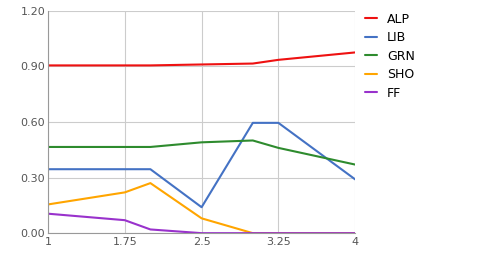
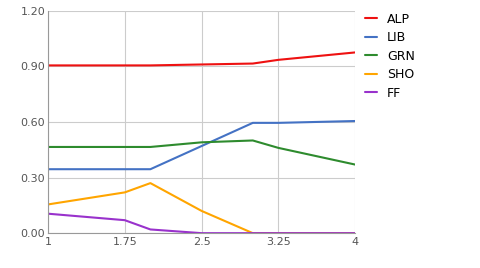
LIB/2.5: 0.14 -> 0.47
SHO/2.5: 0.08 -> 0.12
LIB/4: 0.29 -> 0.60
